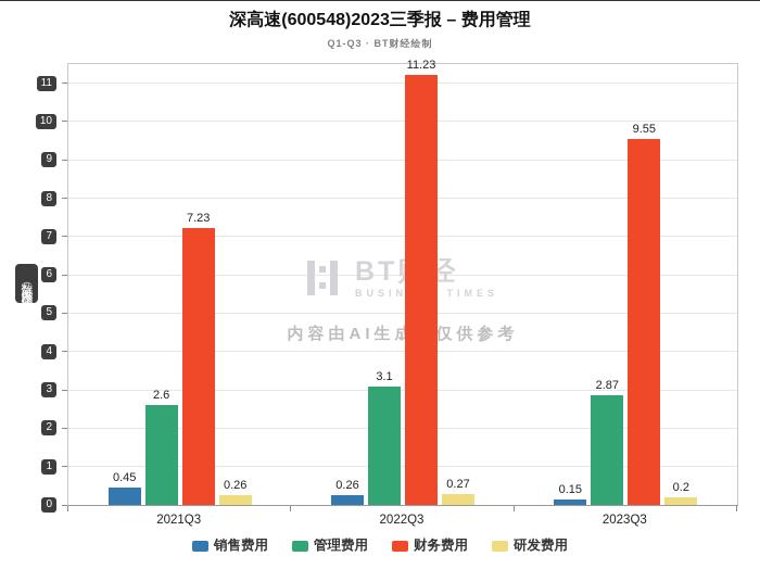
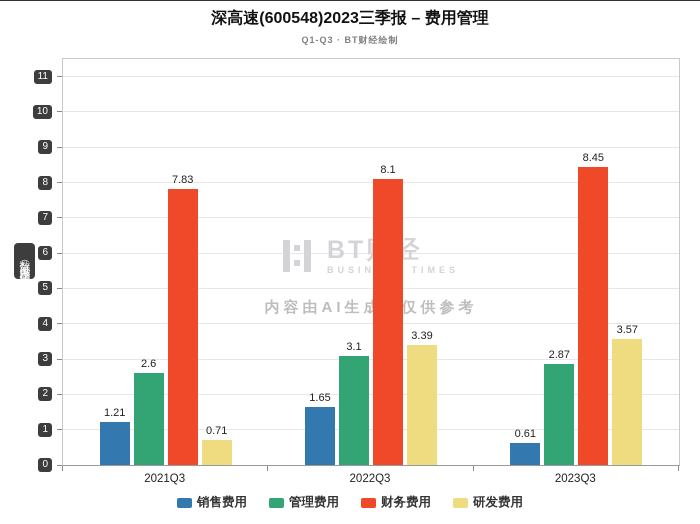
销售费用/2021Q3: 0.45 -> 1.21
财务费用/2021Q3: 7.23 -> 7.83
研发费用/2021Q3: 0.26 -> 0.71
销售费用/2022Q3: 0.26 -> 1.65
财务费用/2022Q3: 11.23 -> 8.1
研发费用/2022Q3: 0.27 -> 3.39
销售费用/2023Q3: 0.15 -> 0.61
财务费用/2023Q3: 9.55 -> 8.45
研发费用/2023Q3: 0.2 -> 3.57
